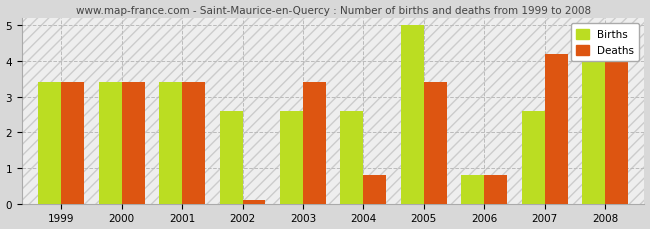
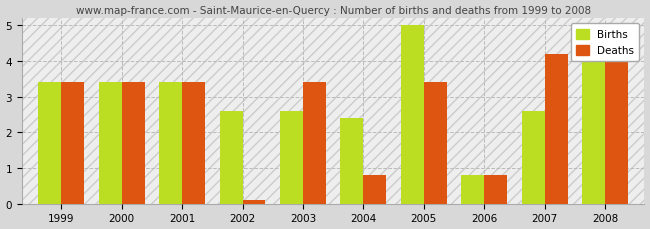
Births/2004: 2.6 -> 2.4
